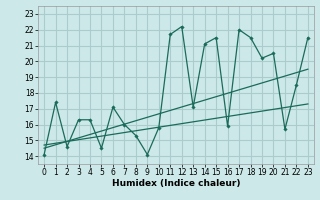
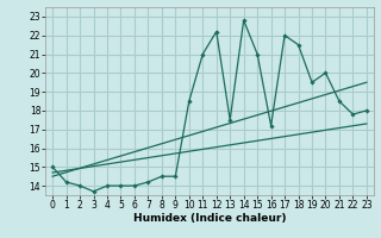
0: 14.1 -> 15.0
1: 17.4 -> 14.2
2: 14.6 -> 14.0
3: 16.3 -> 13.7
4: 16.3 -> 14.0
5: 14.5 -> 14.0
6: 17.1 -> 14.0
7: 16.0 -> 14.2
8: 15.3 -> 14.5
9: 14.1 -> 14.5
10: 15.8 -> 18.5
11: 21.7 -> 21.0
13: 17.1 -> 17.5
14: 21.1 -> 22.8
15: 21.5 -> 21.0
16: 15.9 -> 17.2
19: 20.2 -> 19.5
20: 20.5 -> 20.0
21: 15.7 -> 18.5
22: 18.5 -> 17.8
23: 21.5 -> 18.0
